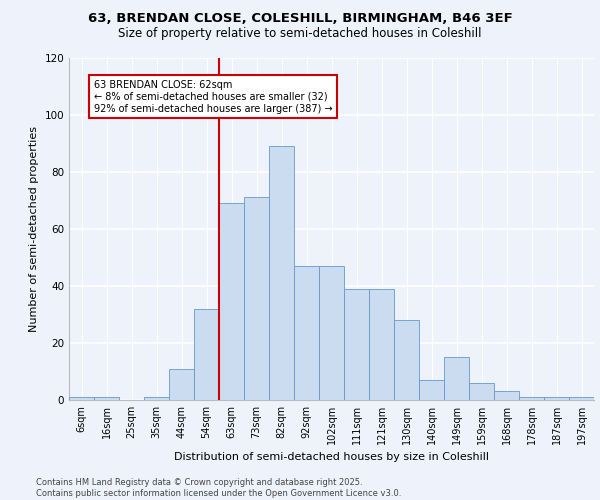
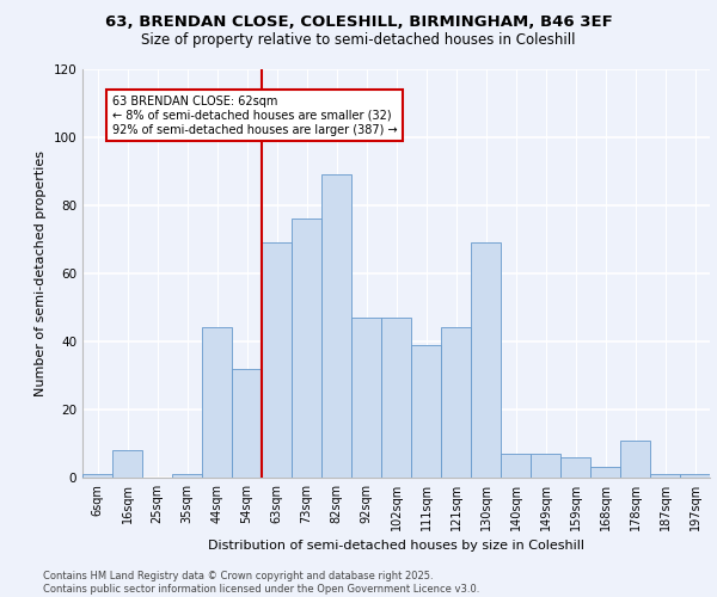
16sqm: 1 -> 8
44sqm: 11 -> 44
73sqm: 71 -> 76
121sqm: 39 -> 44
130sqm: 28 -> 69
149sqm: 15 -> 7
178sqm: 1 -> 11
